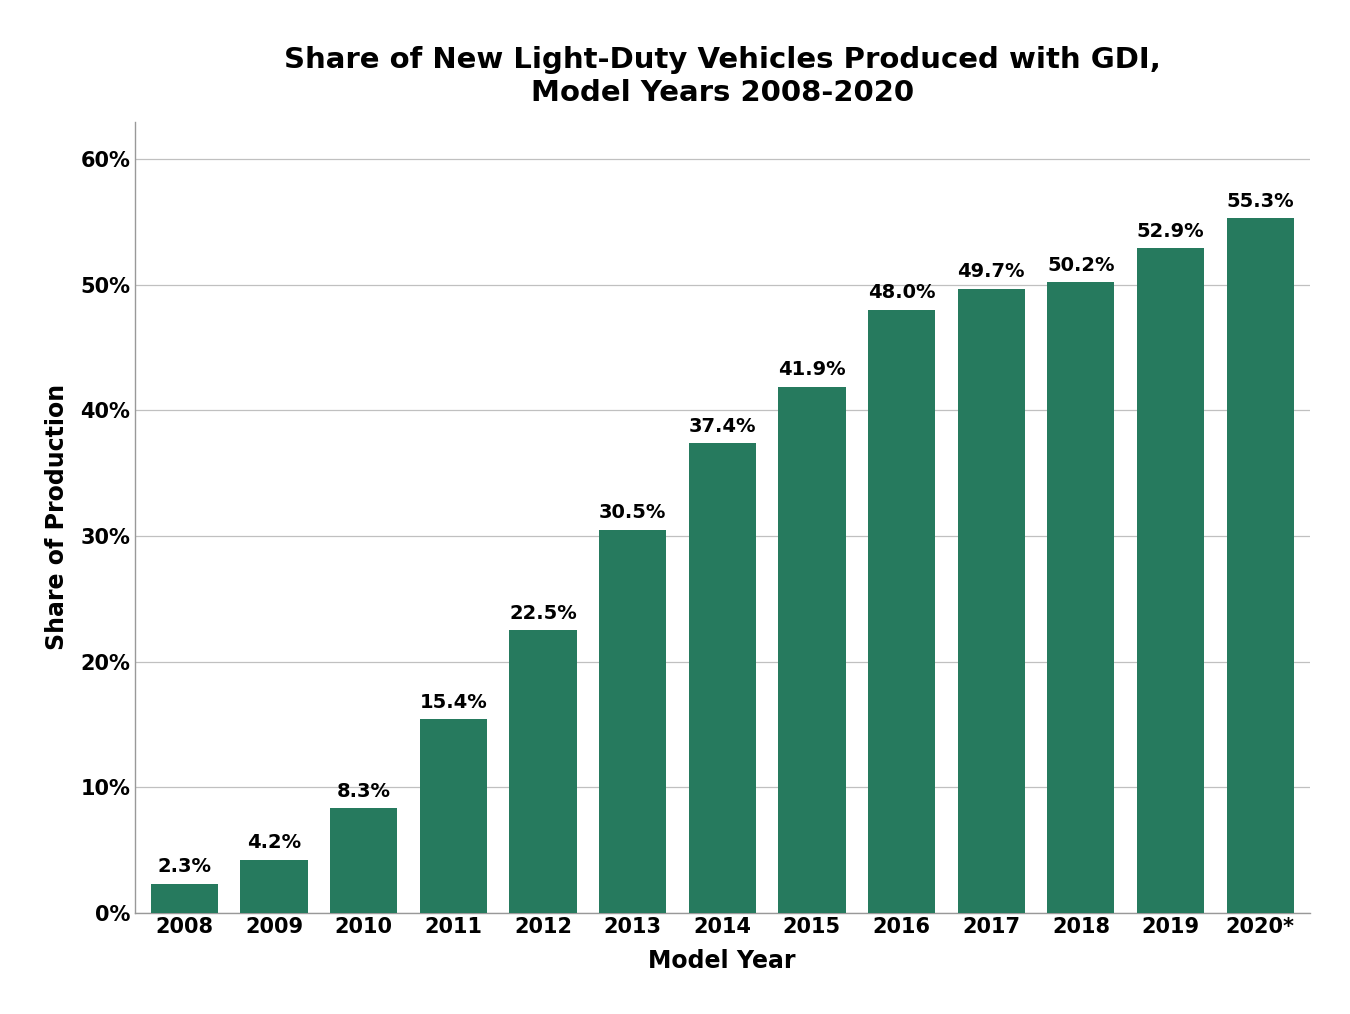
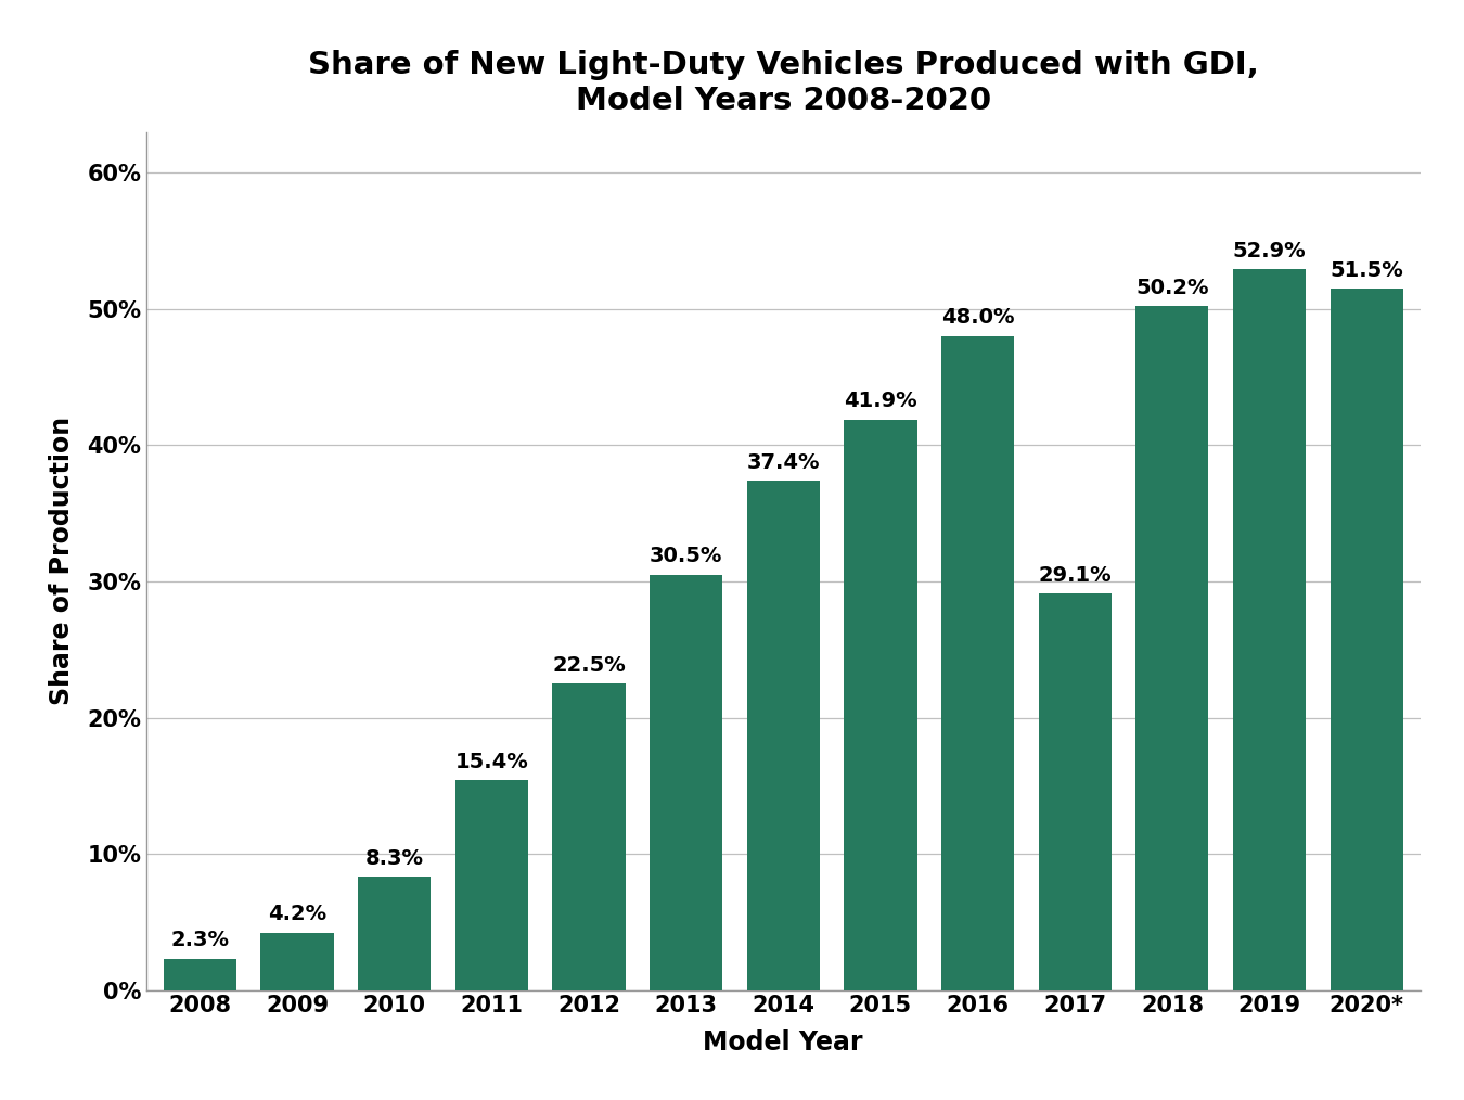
2017: 49.7% -> 29.1%
2020*: 55.3% -> 51.5%
